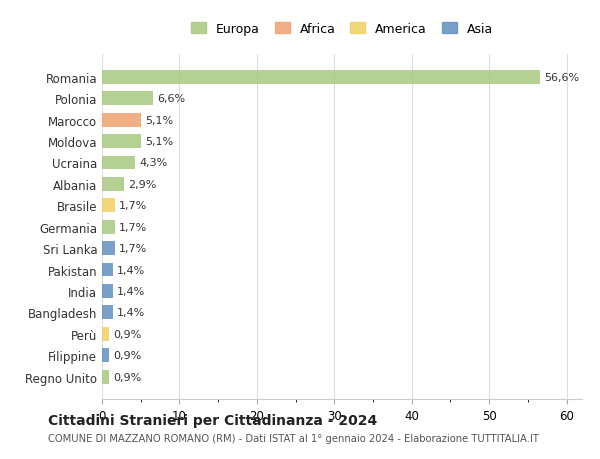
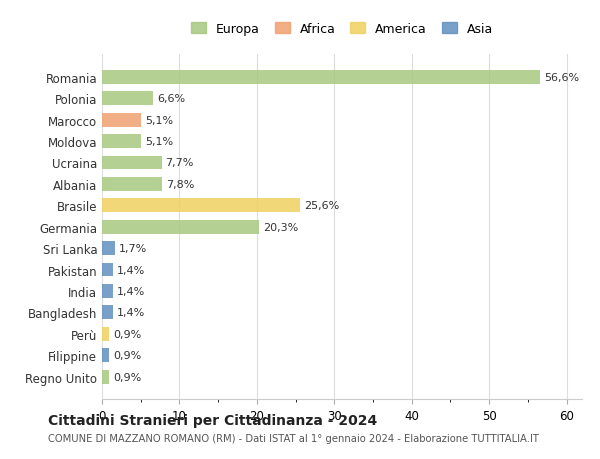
Ucraina: 4,3% -> 7,7%
Albania: 2,9% -> 7,8%
Brasile: 1,7% -> 25,6%
Germania: 1,7% -> 20,3%
